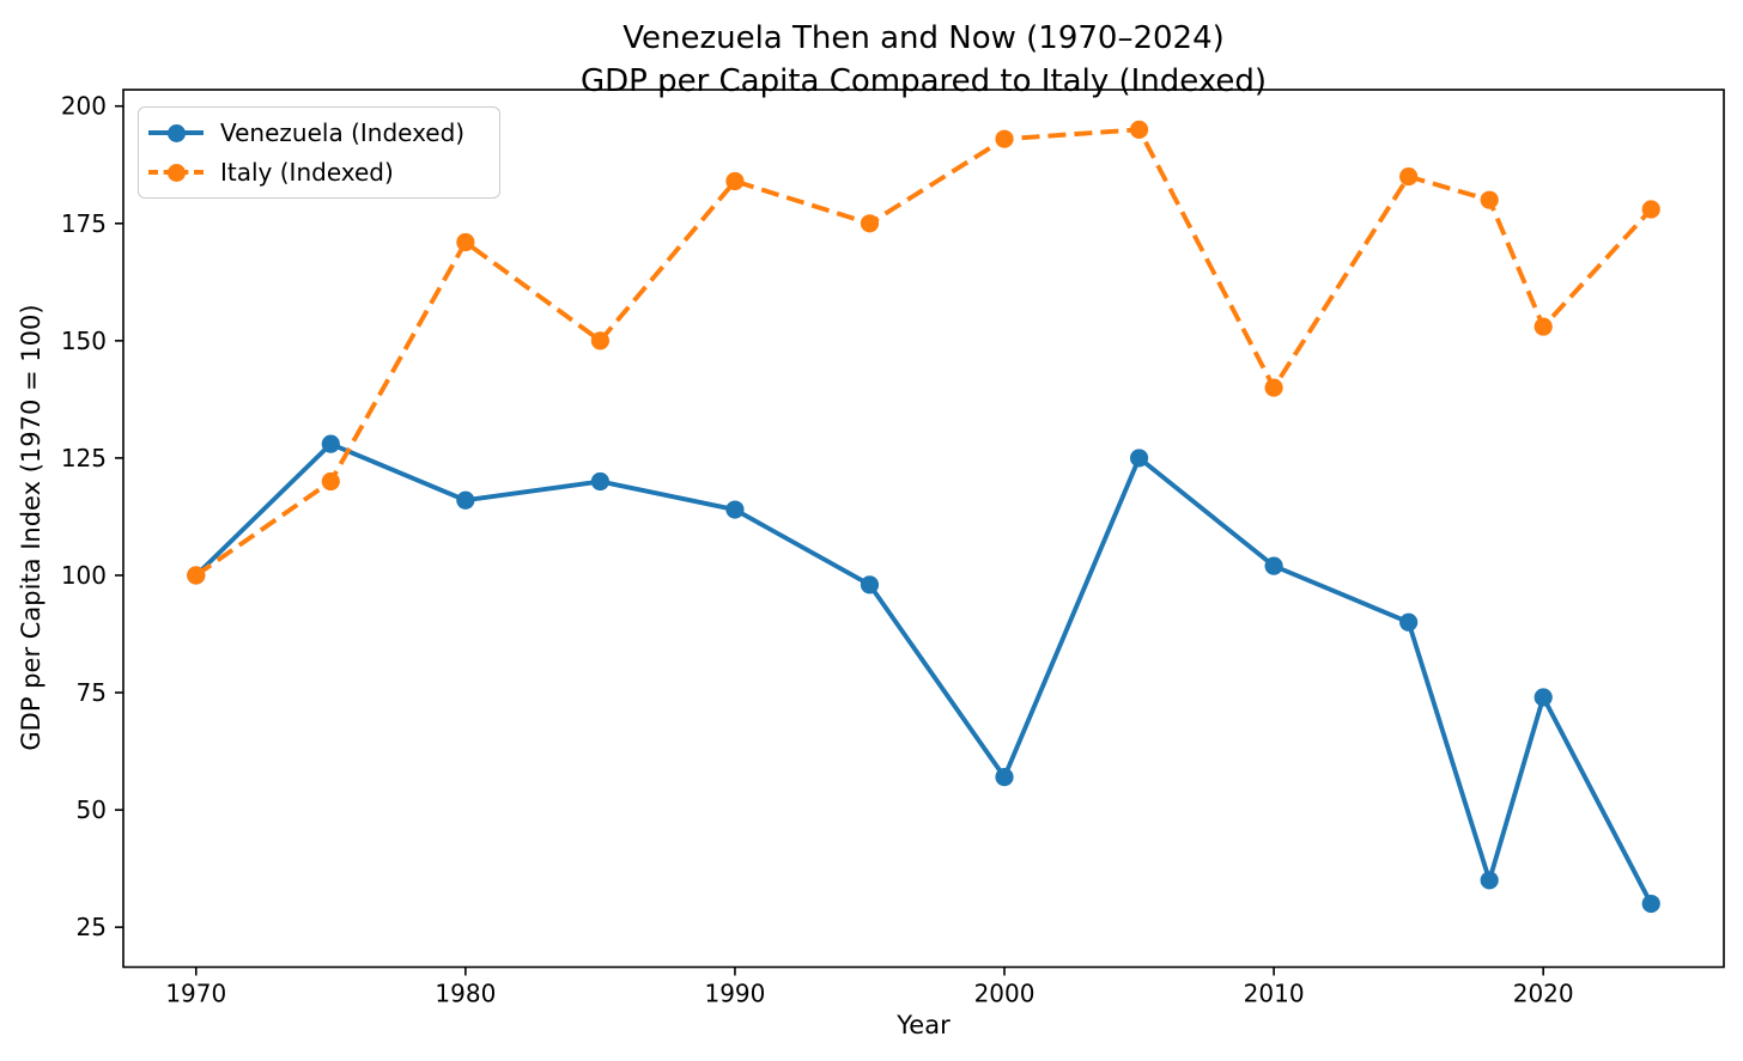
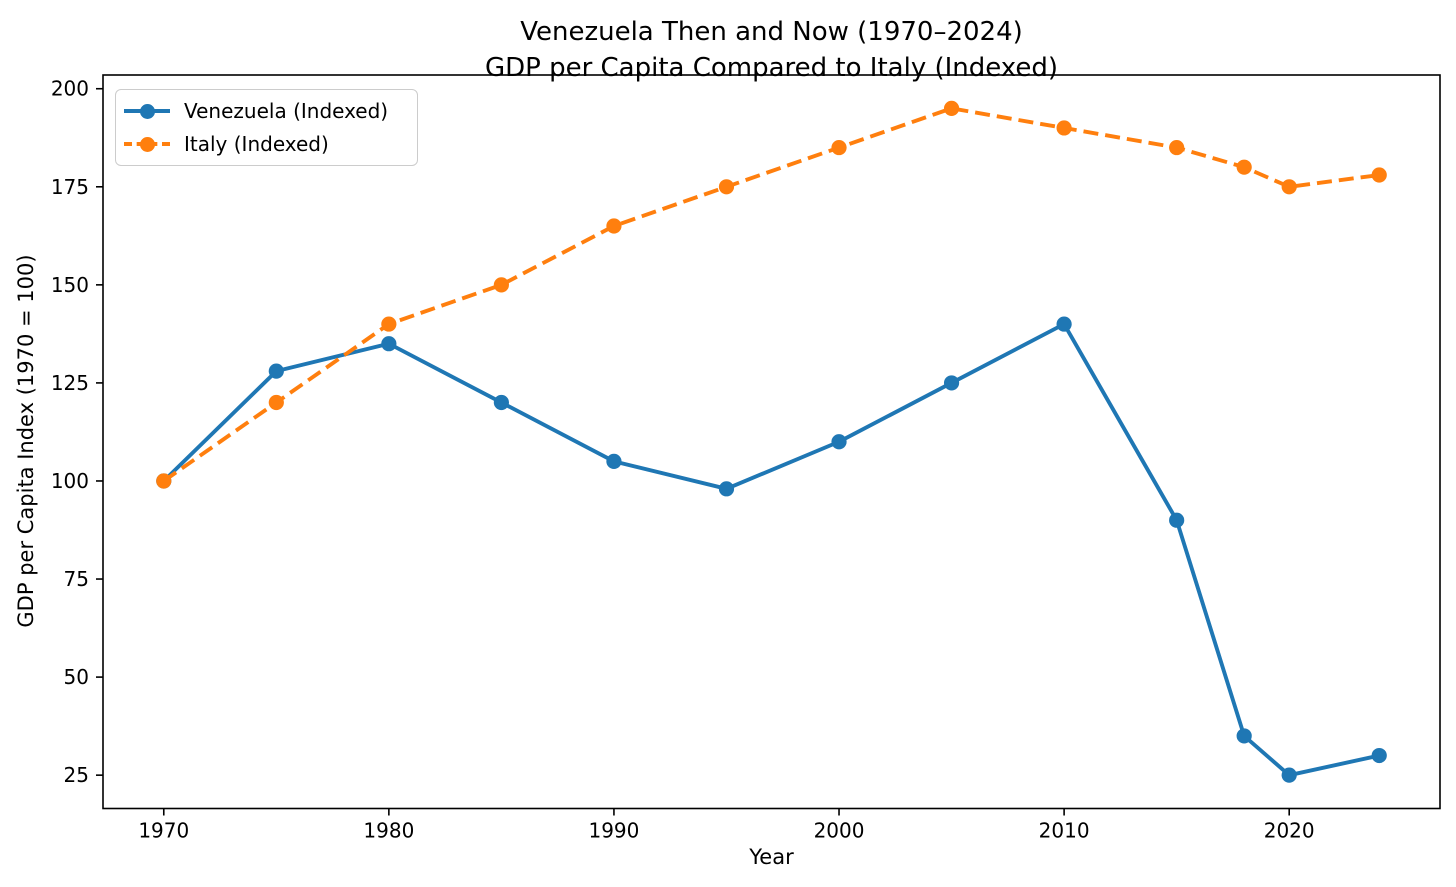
Venezuela (Indexed)/1980: 116 -> 135
Italy (Indexed)/1980: 171 -> 140
Venezuela (Indexed)/1990: 114 -> 105
Italy (Indexed)/1990: 184 -> 165
Venezuela (Indexed)/2000: 57 -> 110
Italy (Indexed)/2000: 193 -> 185
Venezuela (Indexed)/2010: 102 -> 140
Italy (Indexed)/2010: 140 -> 190
Venezuela (Indexed)/2020: 74 -> 25
Italy (Indexed)/2020: 153 -> 175
